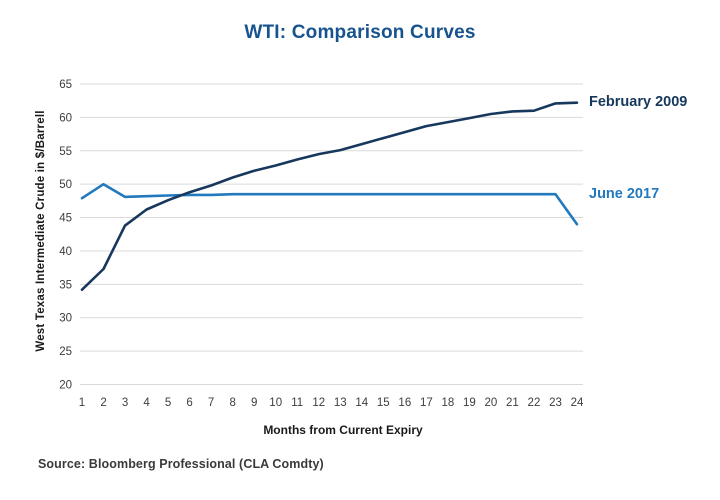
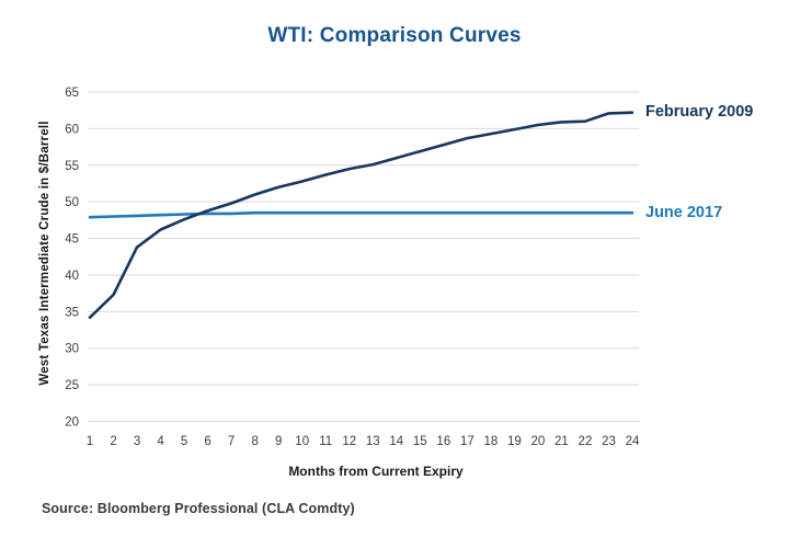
June 2017/2: 50 -> 48
June 2017/24: 44 -> 48
